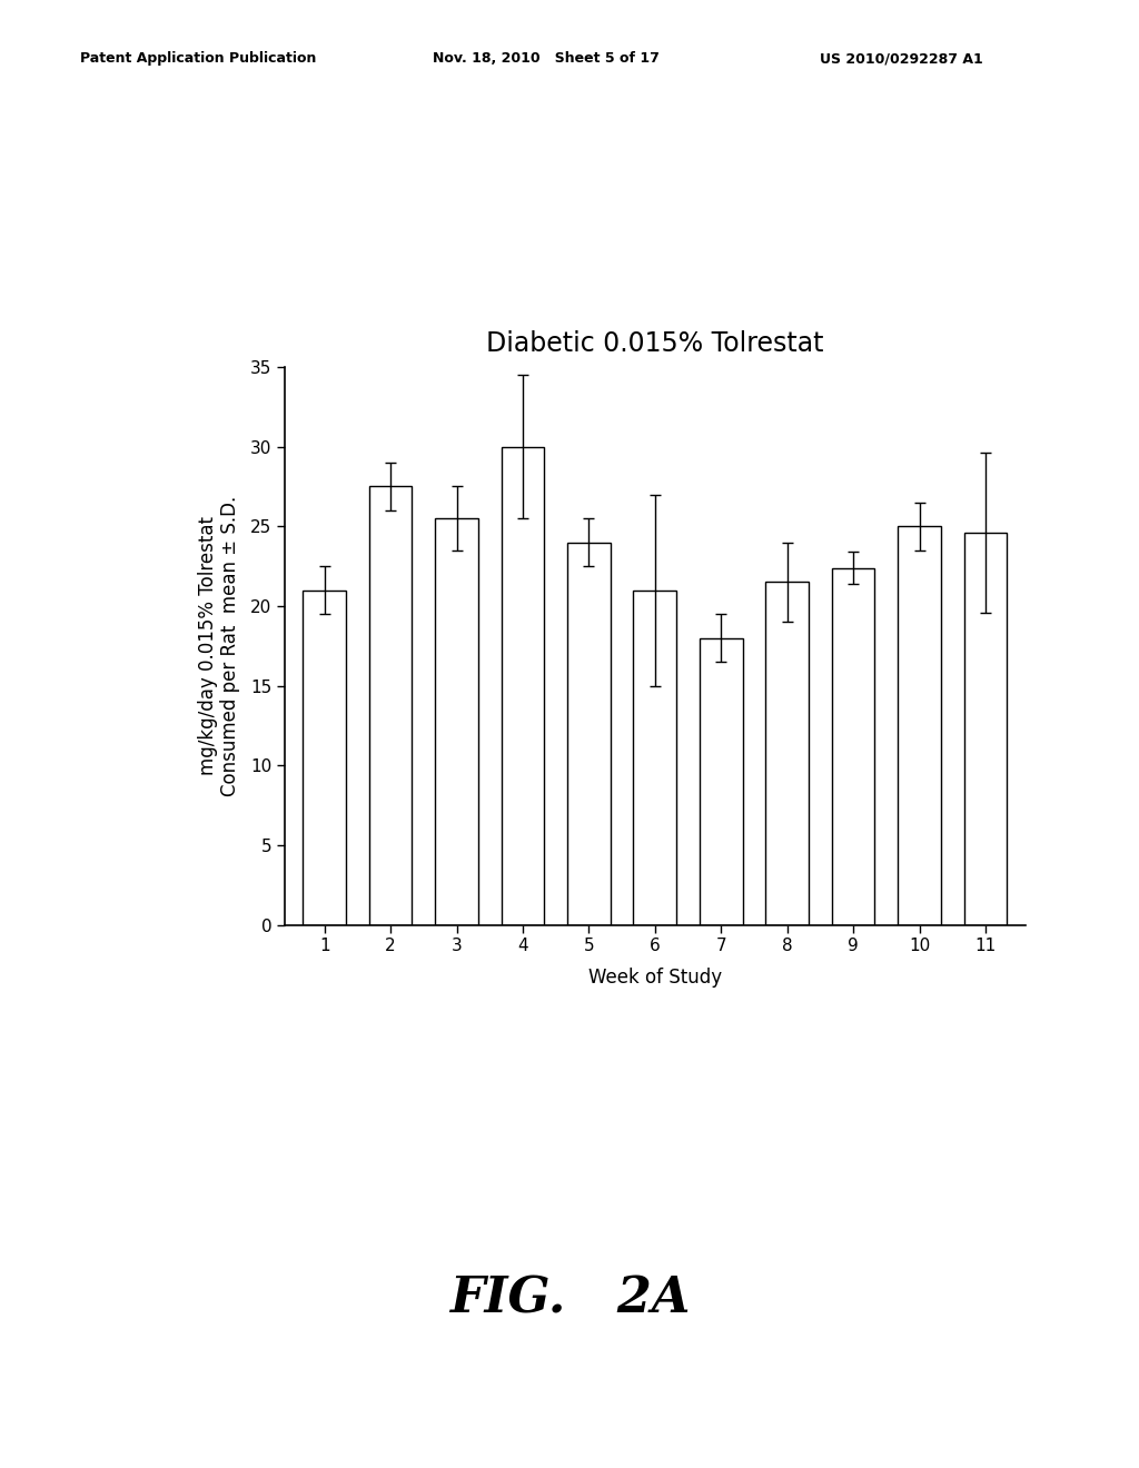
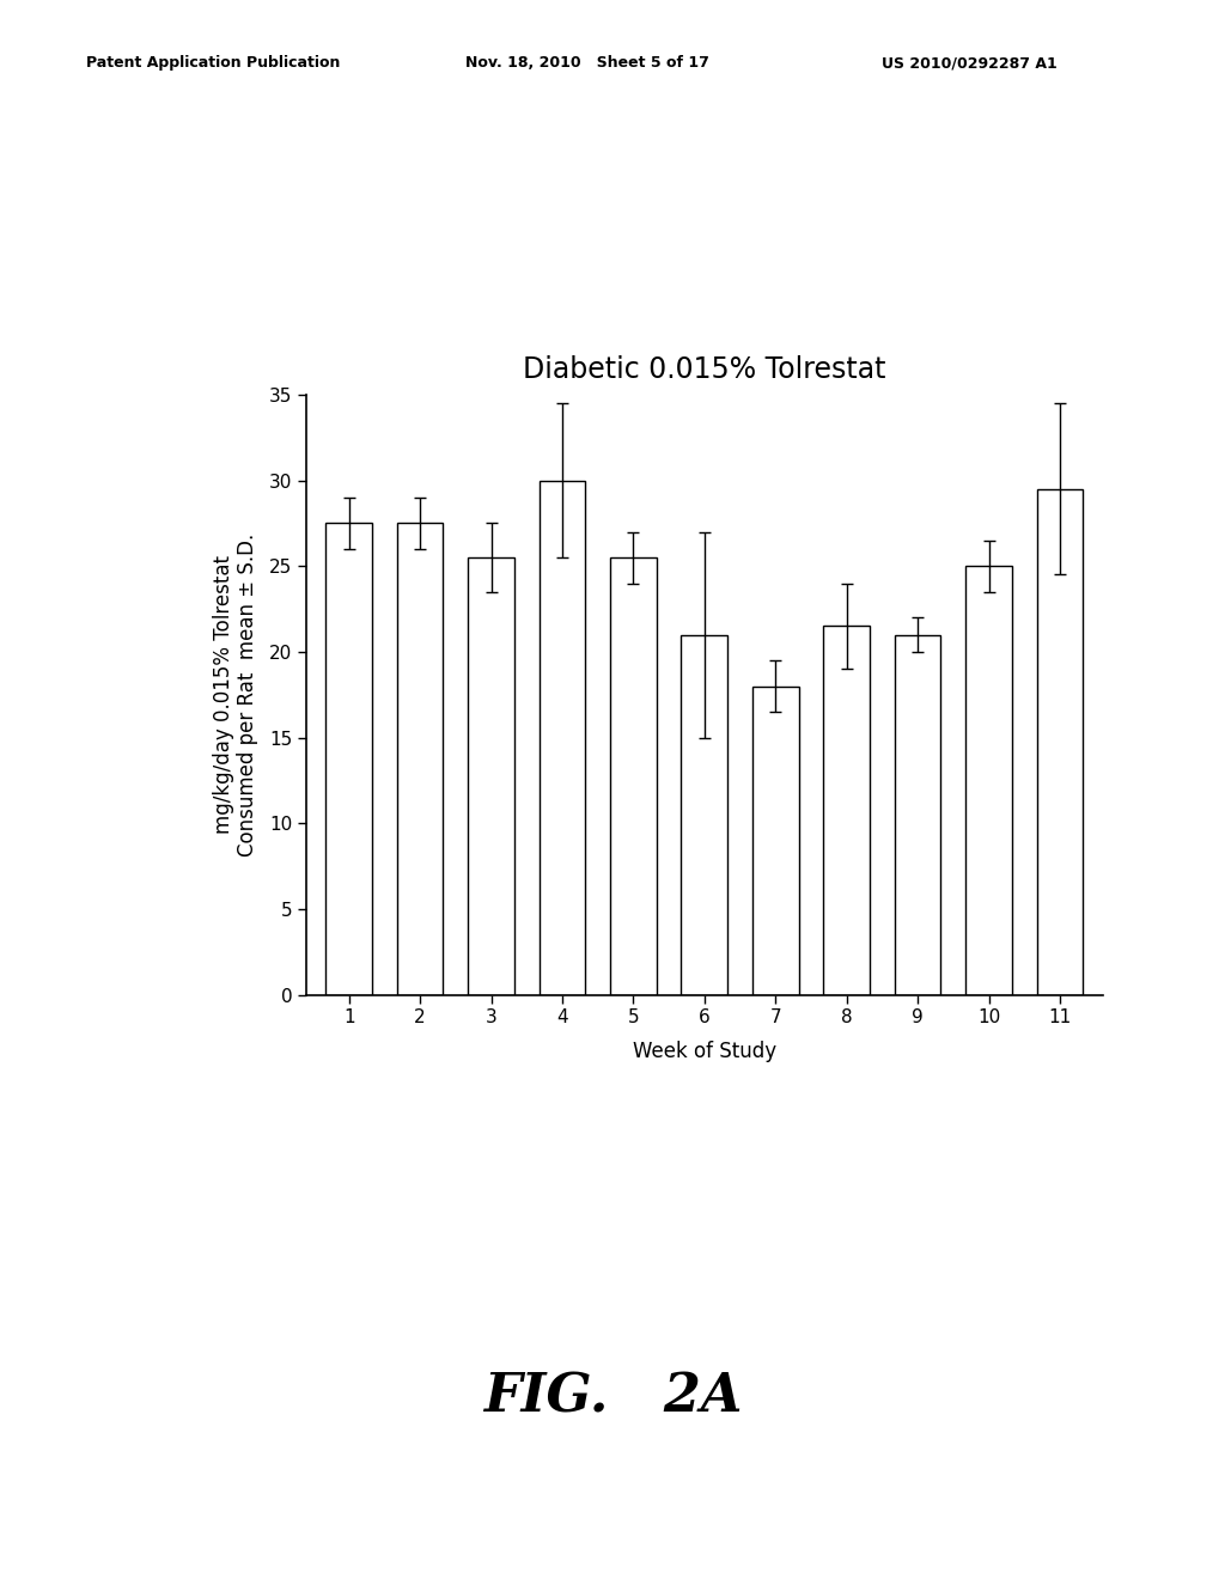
1: 21.0 -> 27.5
5: 24.0 -> 25.5
9: 22.4 -> 21.0
11: 24.6 -> 29.5
